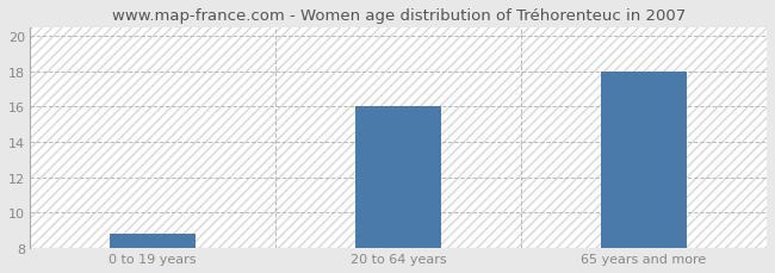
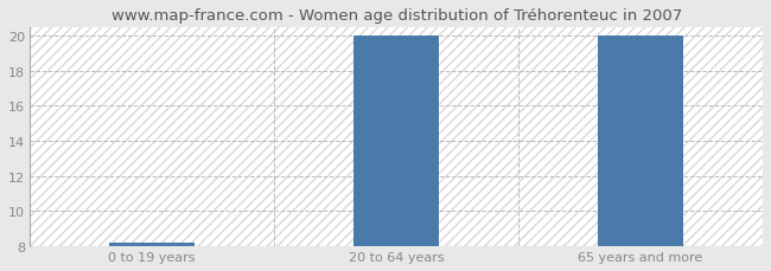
0 to 19 years: 8.8 -> 8.2
20 to 64 years: 16.0 -> 20.0
65 years and more: 18.0 -> 20.0
